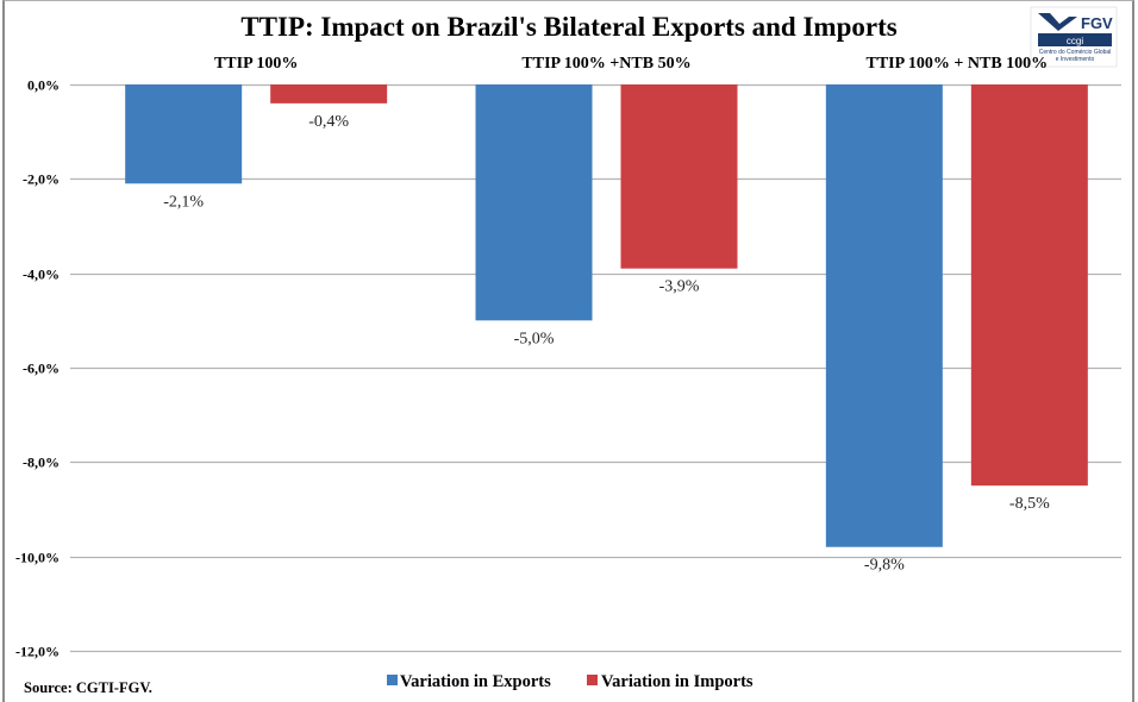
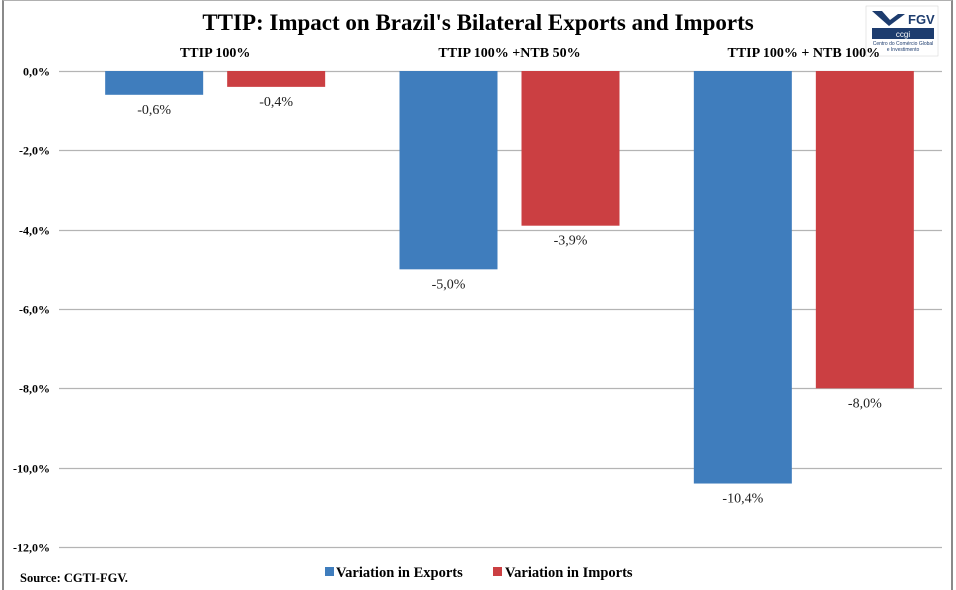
Variation in Exports/TTIP 100%: -2,1% -> -0,6%
Variation in Exports/TTIP 100% + NTB 100%: -9,8% -> -10,4%
Variation in Imports/TTIP 100% + NTB 100%: -8,5% -> -8,0%
